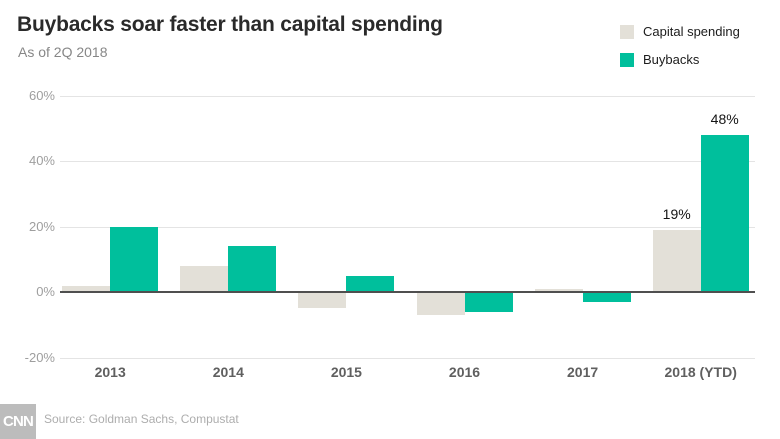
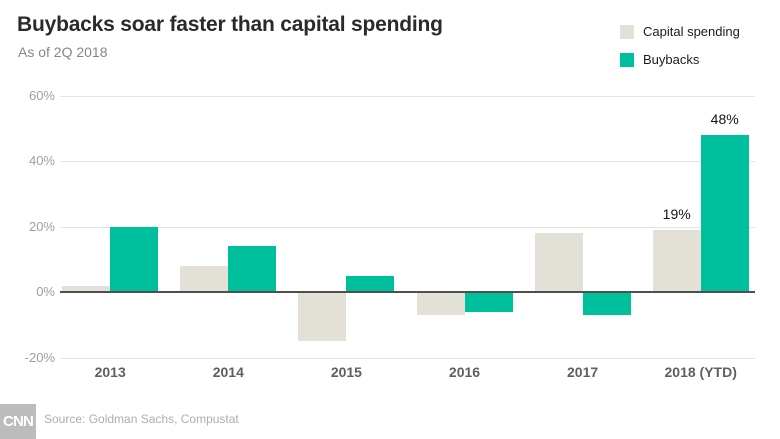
Capital spending/2015: -5% -> -15%
Capital spending/2017: 1% -> 18%
Buybacks/2017: -3% -> -7%
